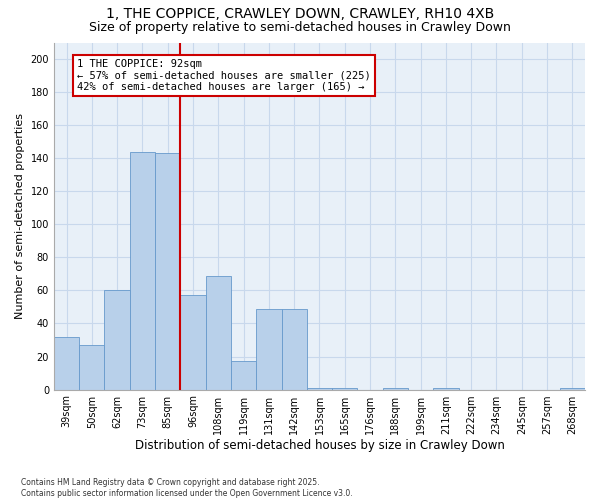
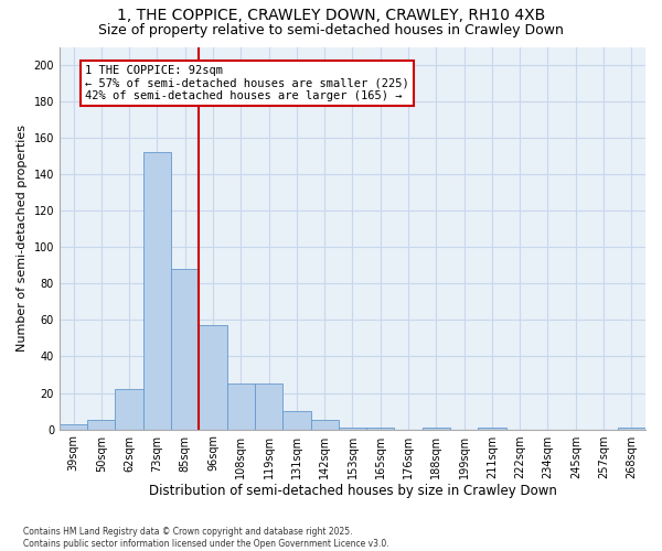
39sqm: 32 -> 3
50sqm: 27 -> 5
62sqm: 60 -> 22
73sqm: 144 -> 152
85sqm: 143 -> 88
108sqm: 69 -> 25
119sqm: 17 -> 25
131sqm: 49 -> 10
142sqm: 49 -> 5
